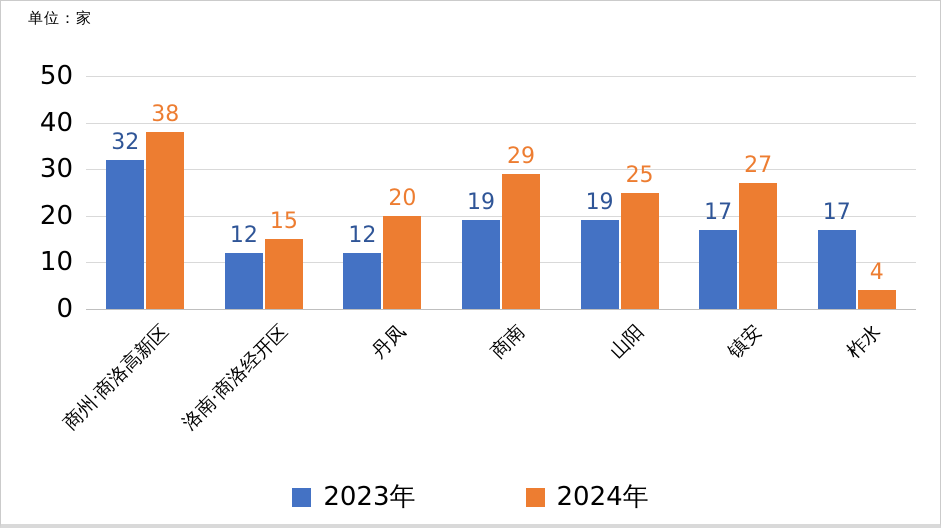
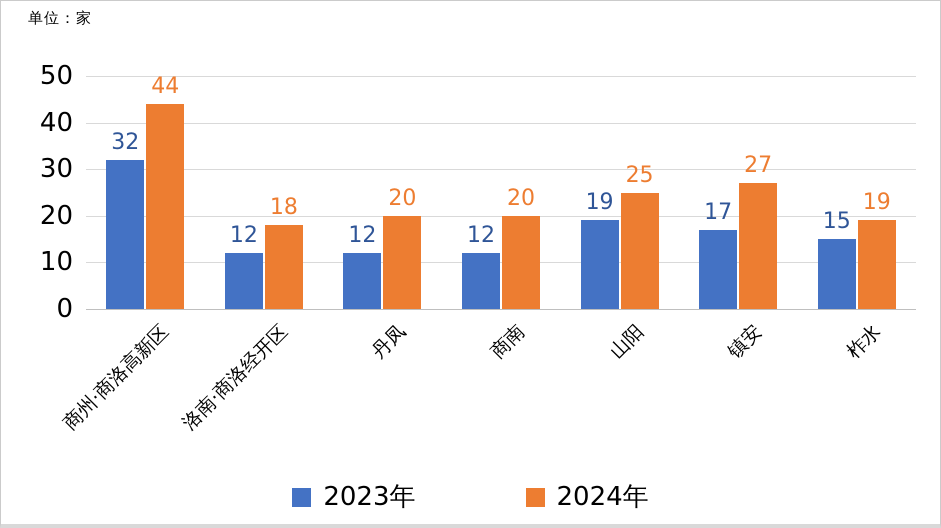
2024年/商州·商洛高新区: 38 -> 44
2024年/洛南·商洛经开区: 15 -> 18
2023年/商南: 19 -> 12
2024年/商南: 29 -> 20
2023年/柞水: 17 -> 15
2024年/柞水: 4 -> 19
